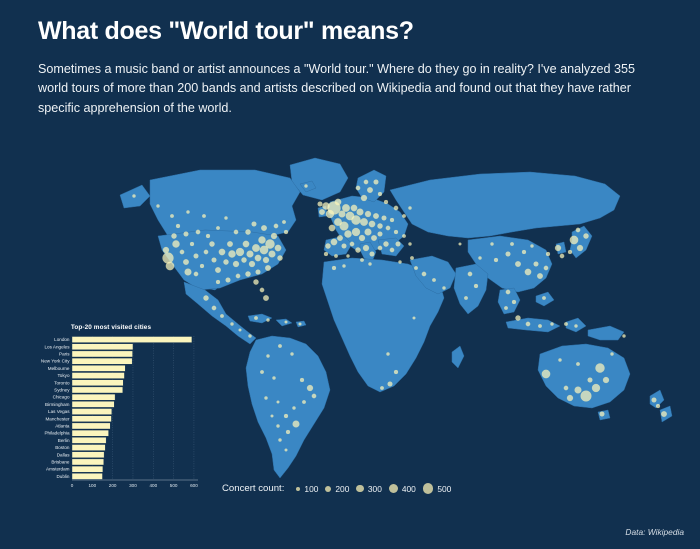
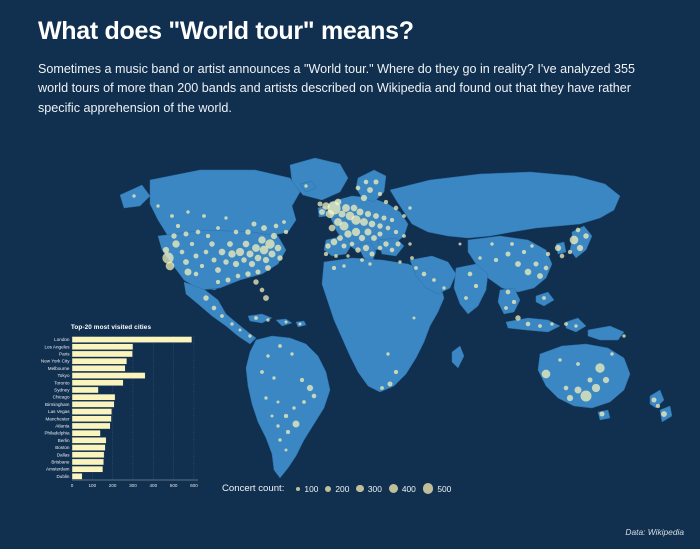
New York City: 300 -> 270
Tokyo: 260 -> 360
Sydney: 250 -> 130
Philadelphia: 180 -> 140
Dublin: 150 -> 50
